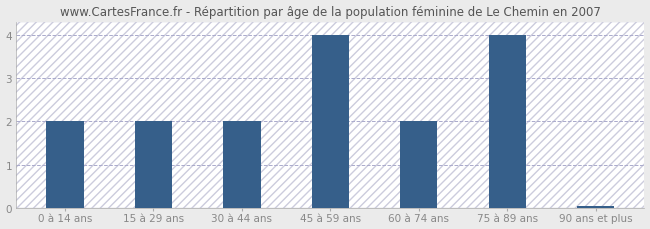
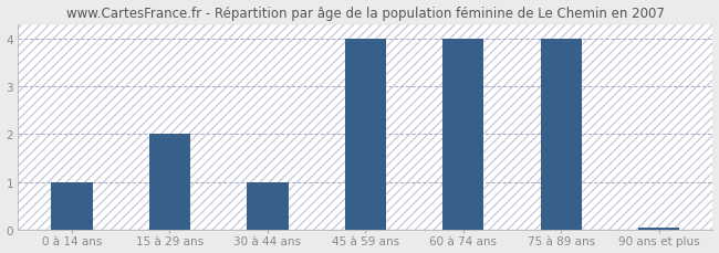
0 à 14 ans: 2.00 -> 1.00
30 à 44 ans: 2.00 -> 1.00
60 à 74 ans: 2.00 -> 4.00
